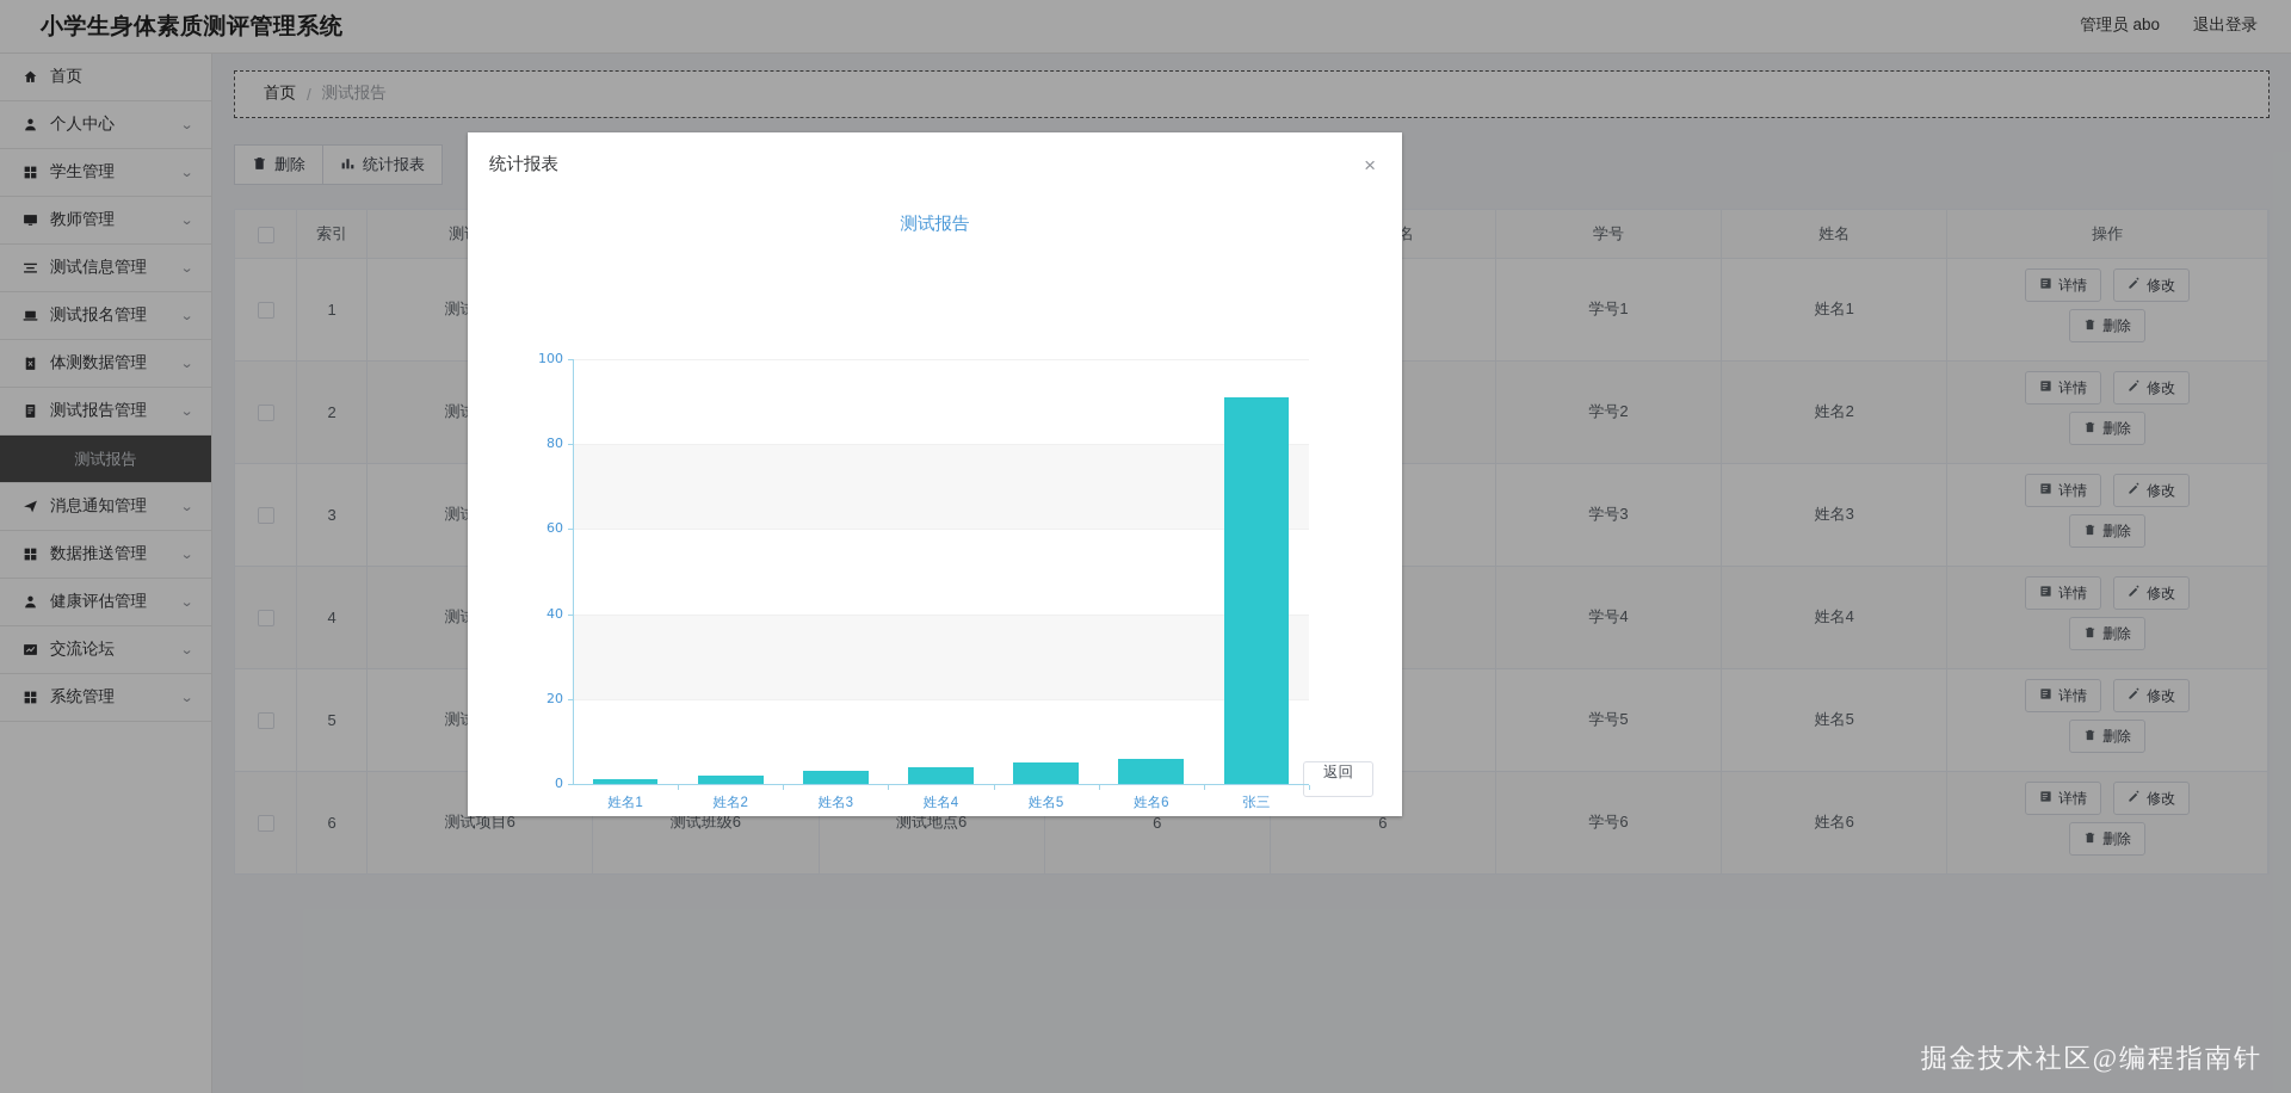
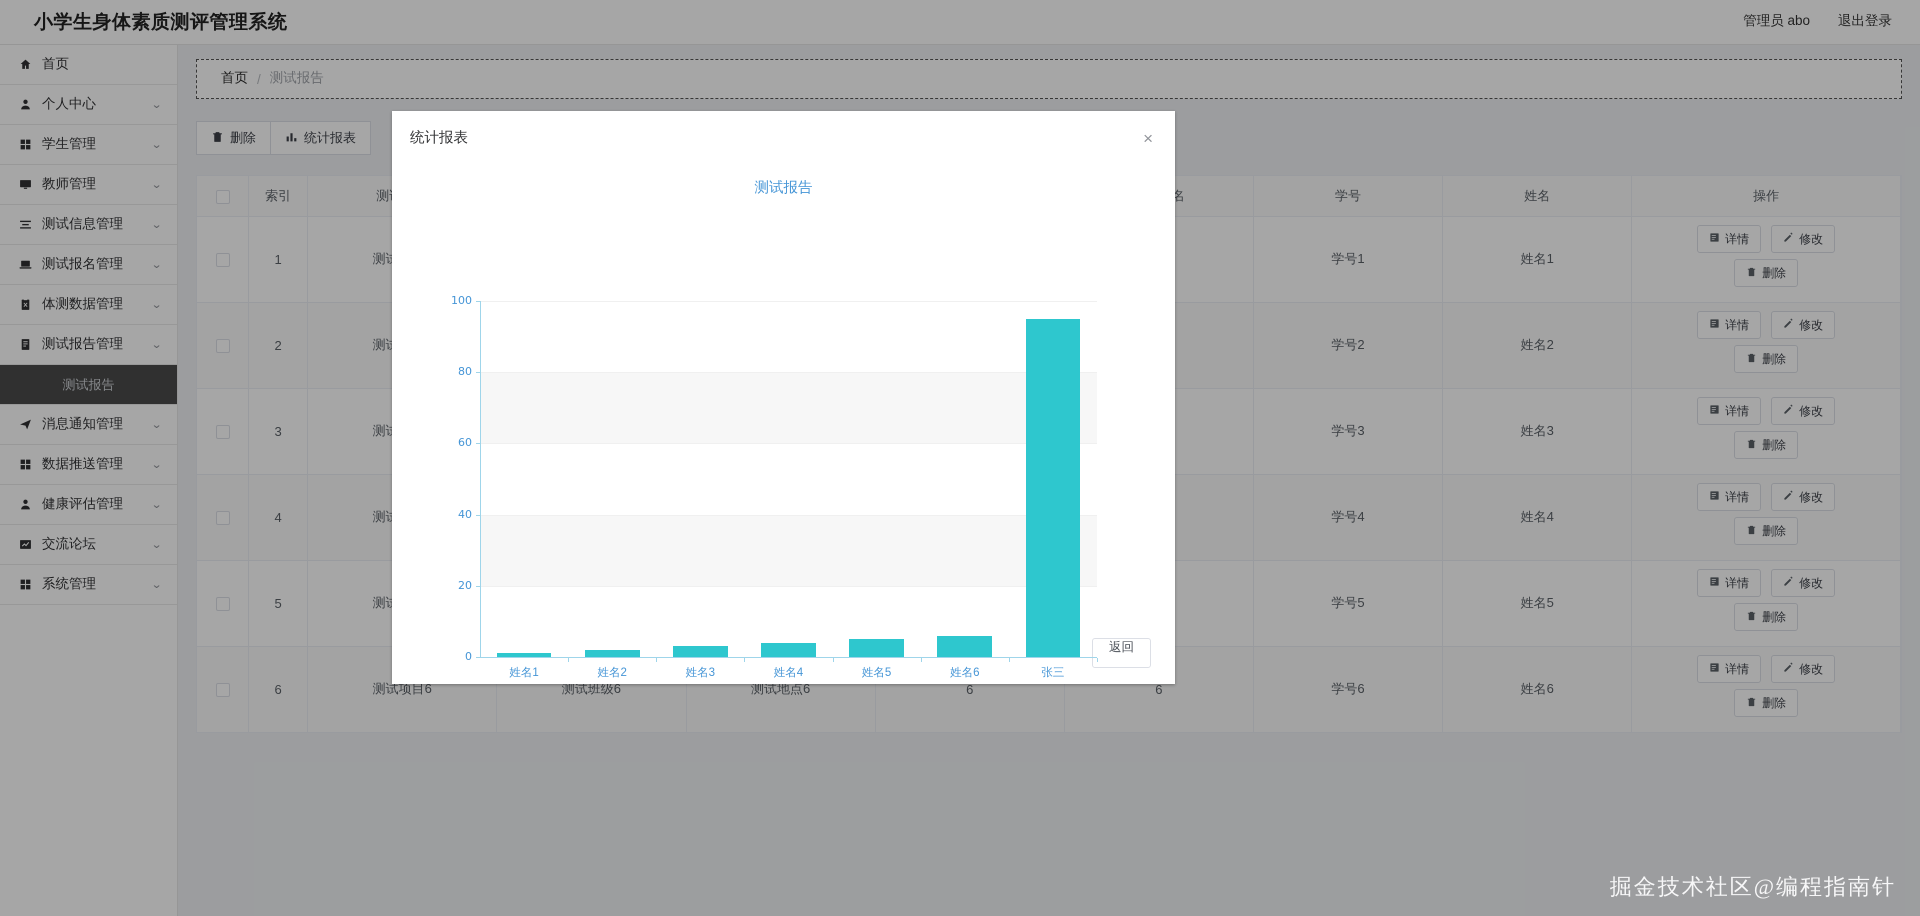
张三: 91 -> 95
